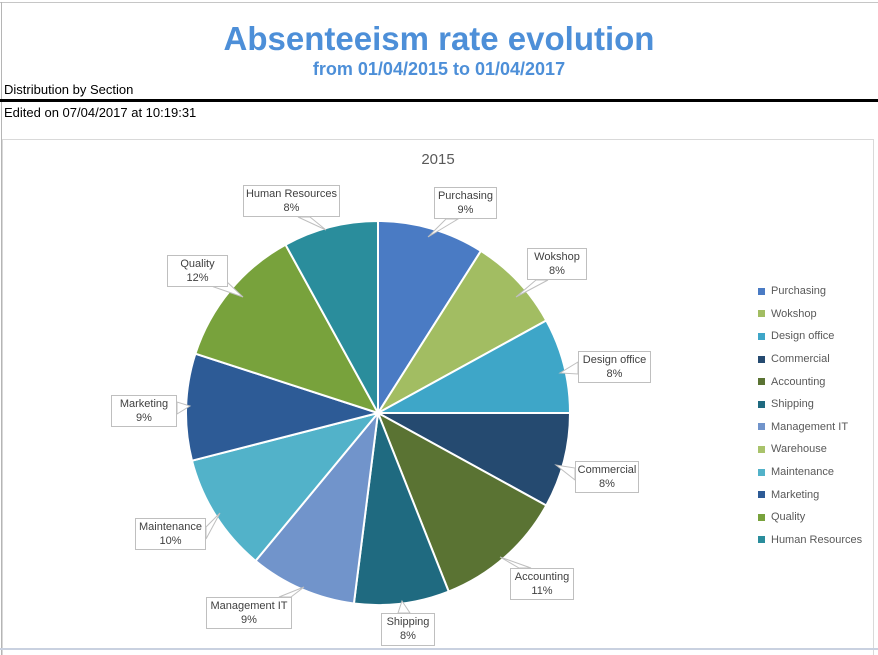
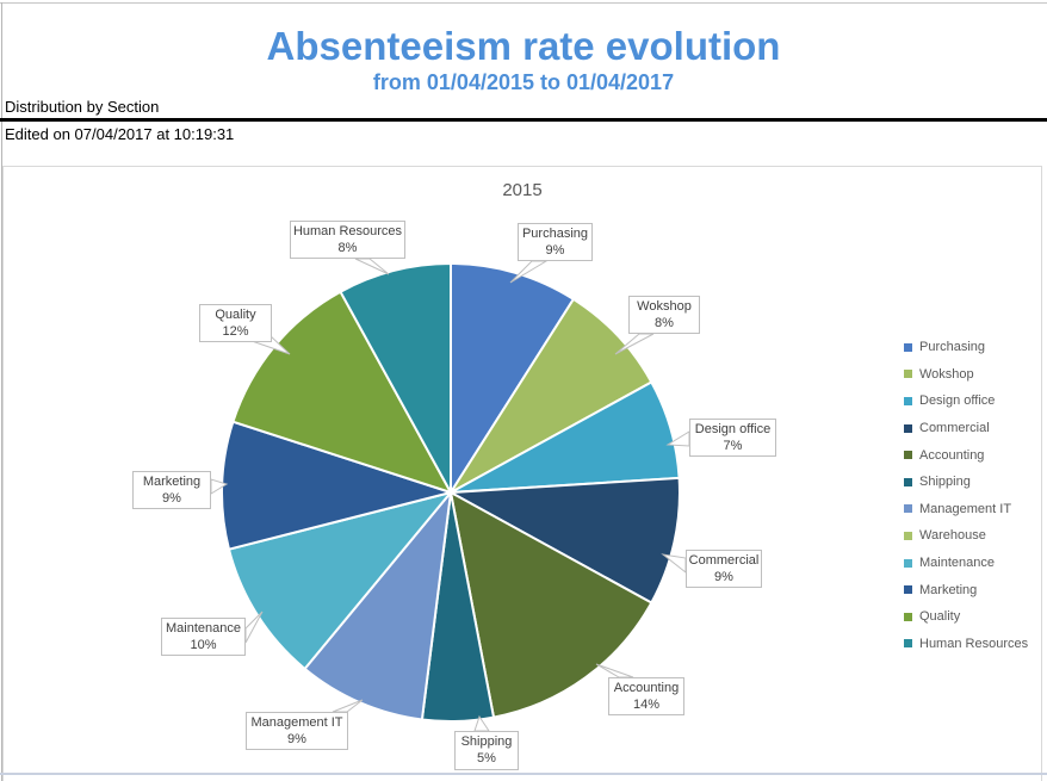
Design office: 8% -> 7%
Commercial: 8% -> 9%
Accounting: 11% -> 14%
Shipping: 8% -> 5%
